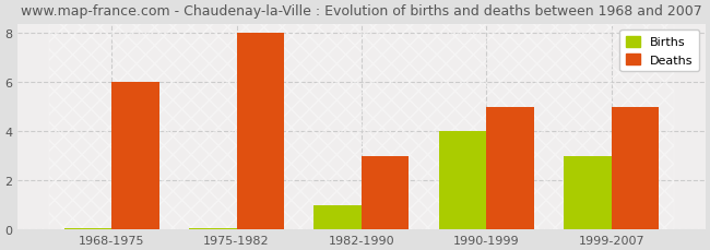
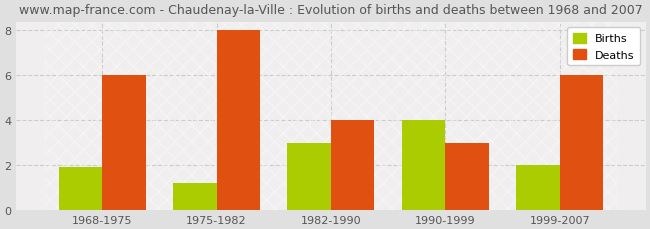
Births/1968-1975: 0.05 -> 1.90
Births/1975-1982: 0.05 -> 1.20
Births/1982-1990: 1.00 -> 3.00
Deaths/1982-1990: 3 -> 4
Deaths/1990-1999: 5 -> 3
Births/1999-2007: 3.00 -> 2.00
Deaths/1999-2007: 5 -> 6
